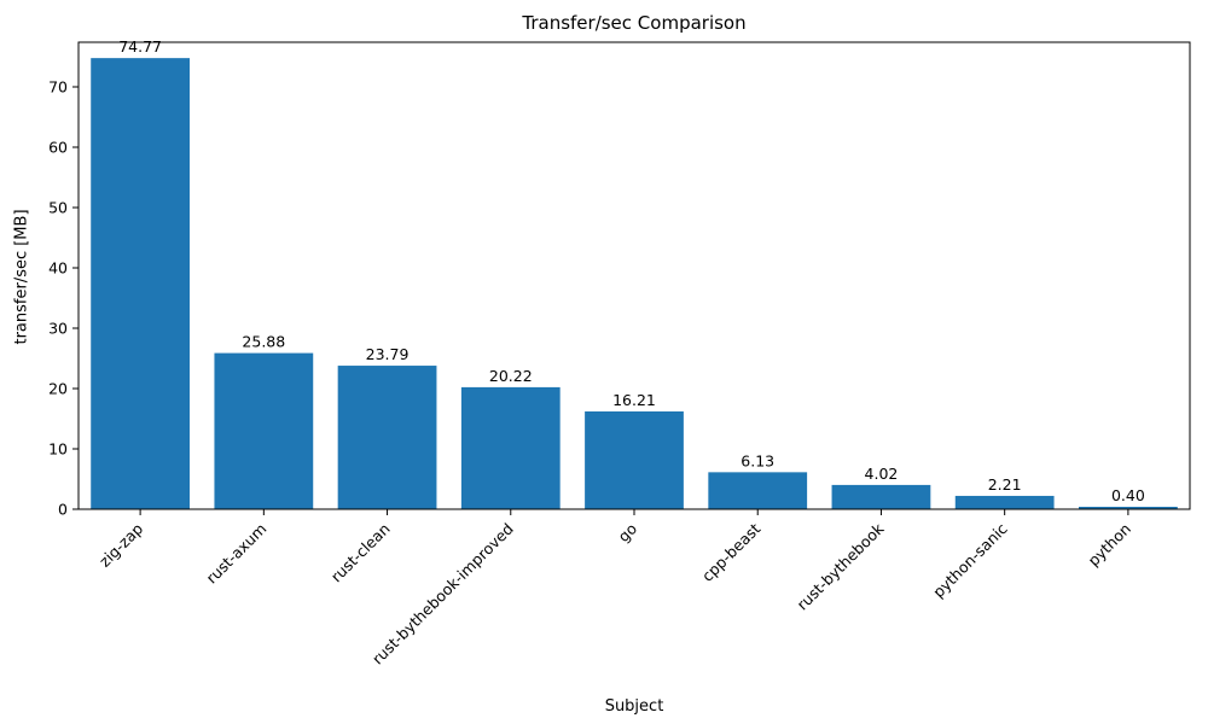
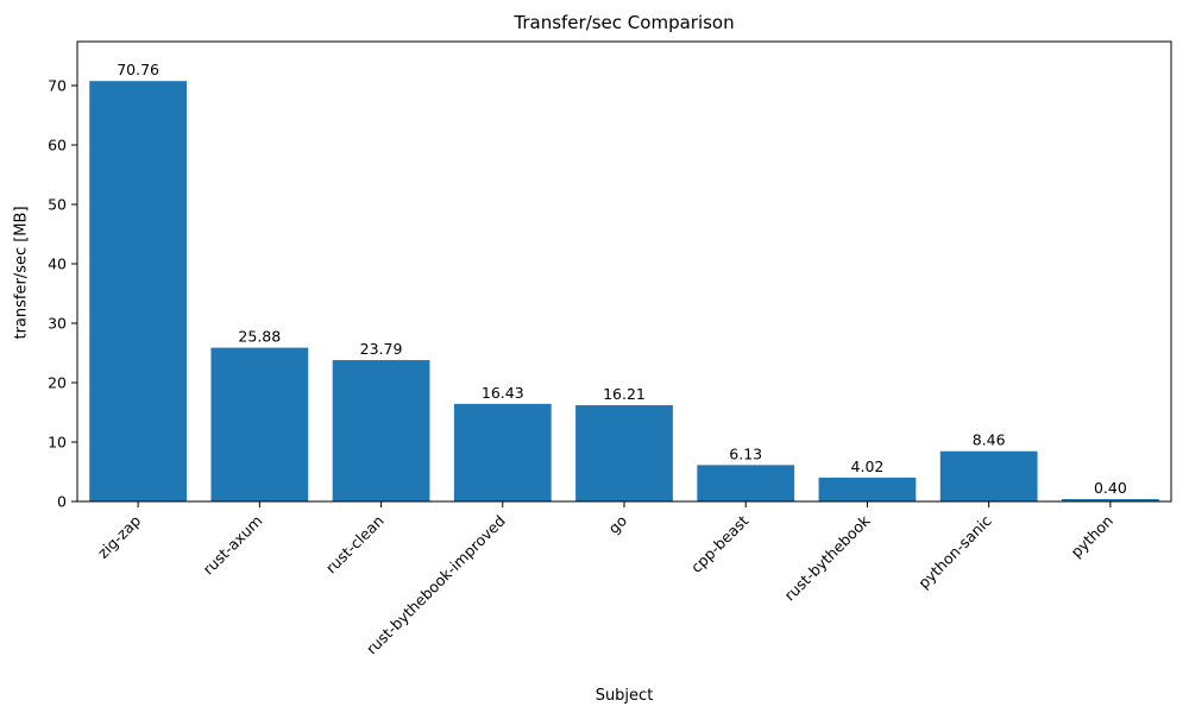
zig-zap: 74.77 -> 70.76
rust-bythebook-improved: 20.22 -> 16.43
python-sanic: 2.21 -> 8.46
